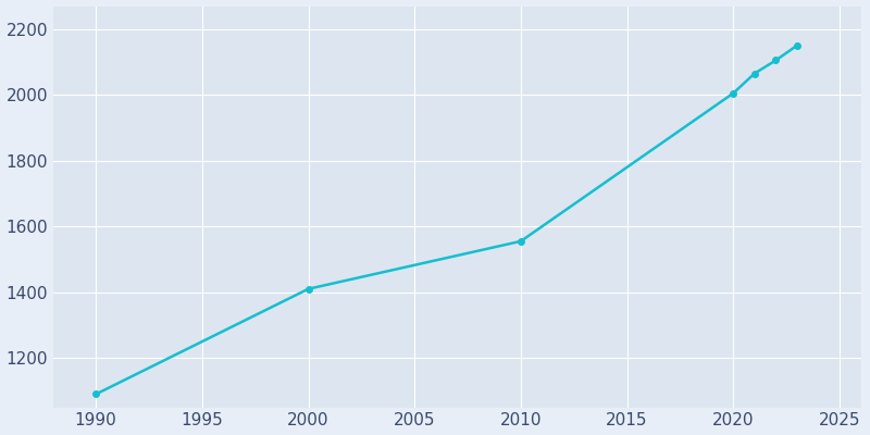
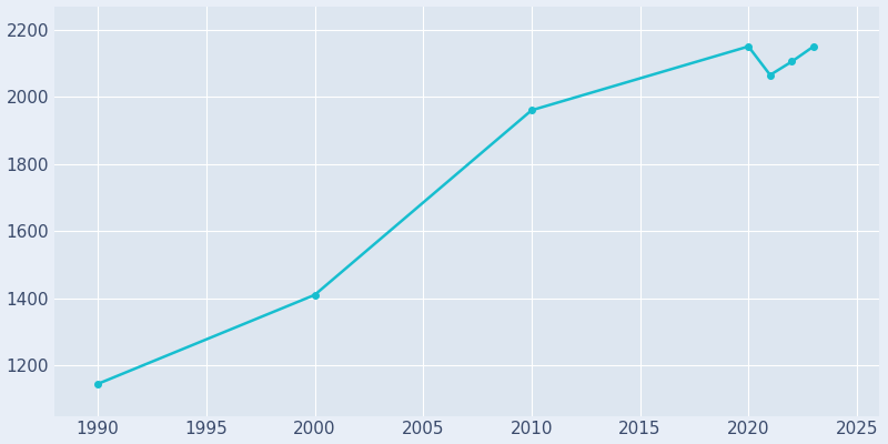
1990: 1090 -> 1145
2010: 1555 -> 1960
2020: 2005 -> 2150
